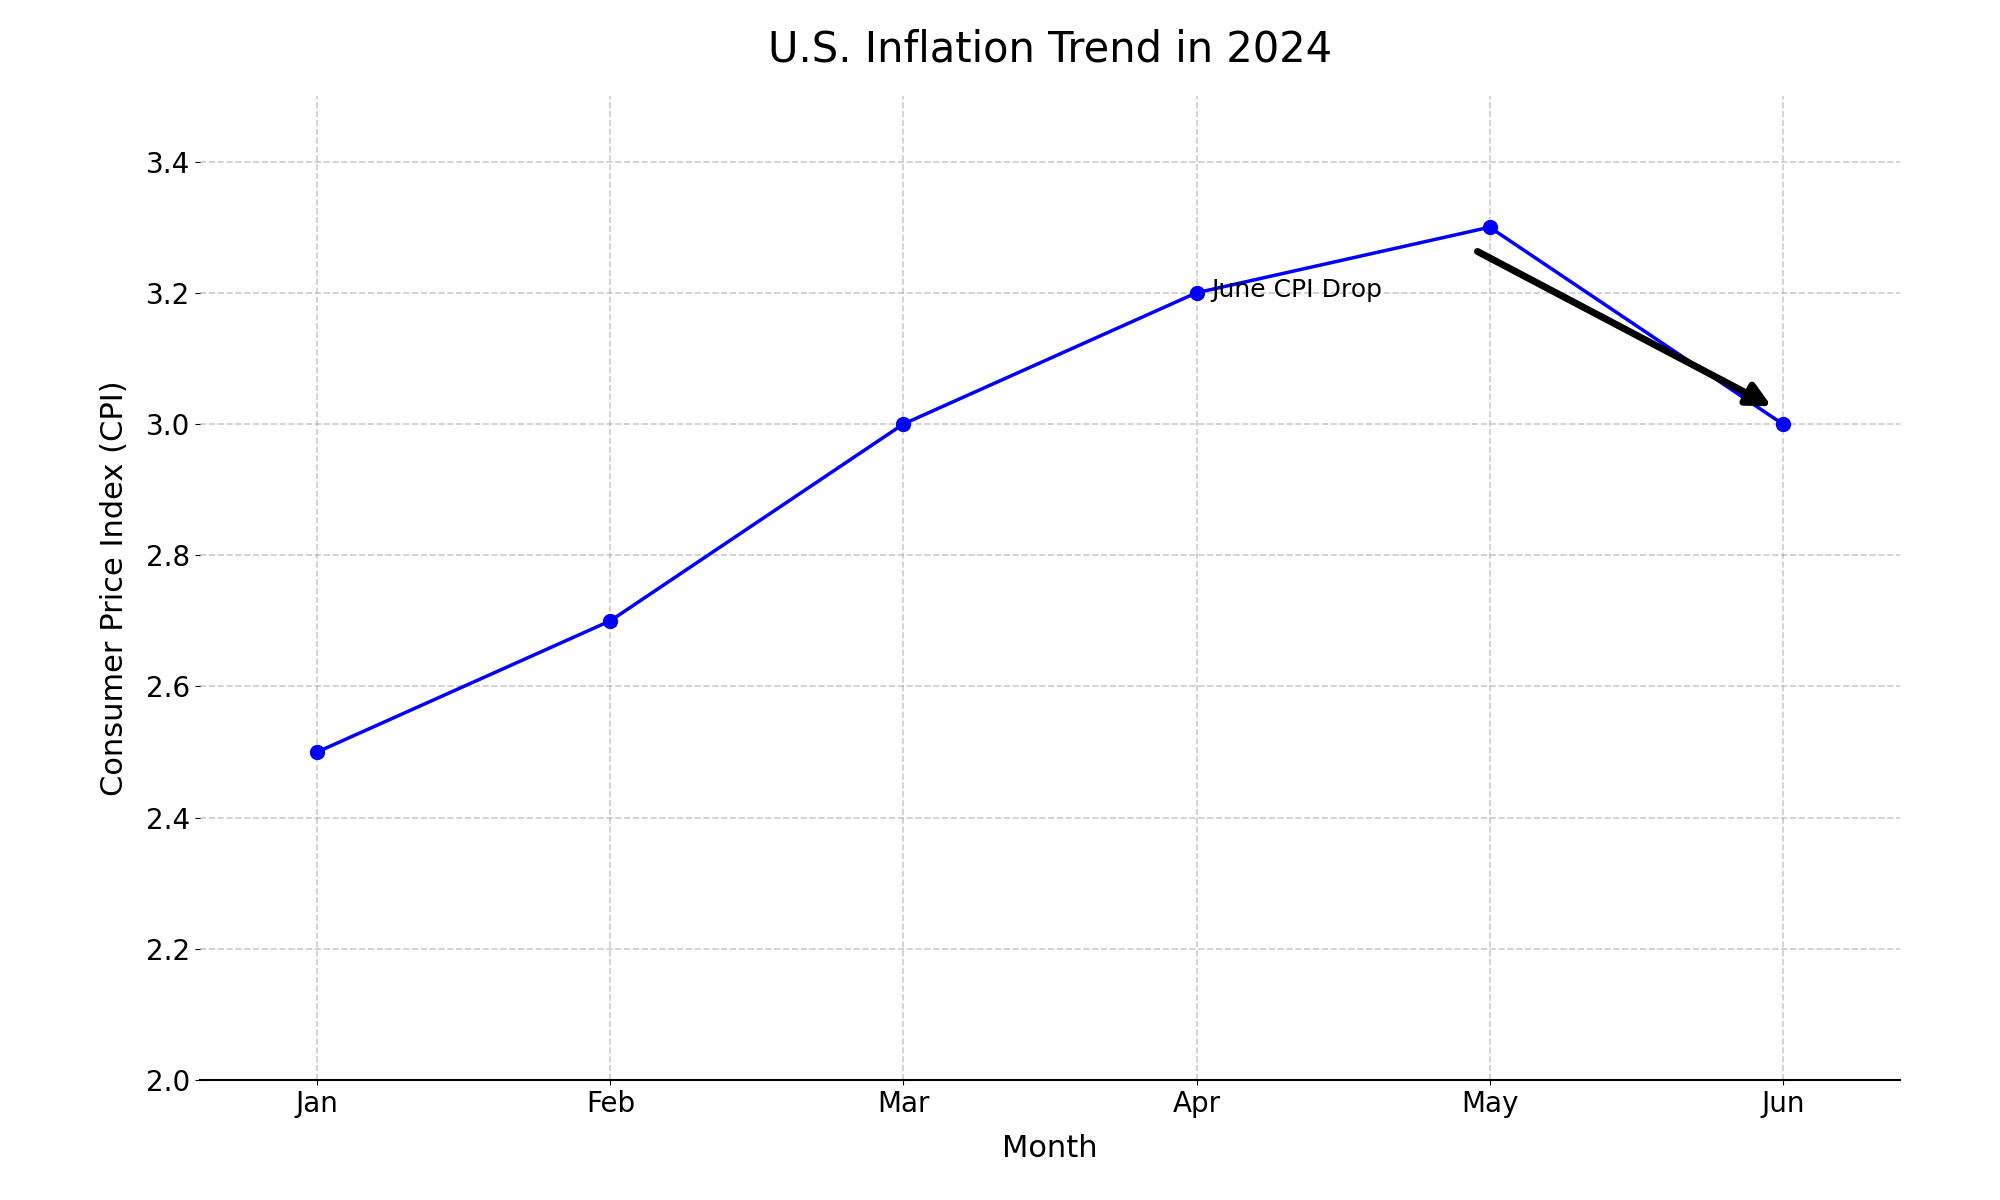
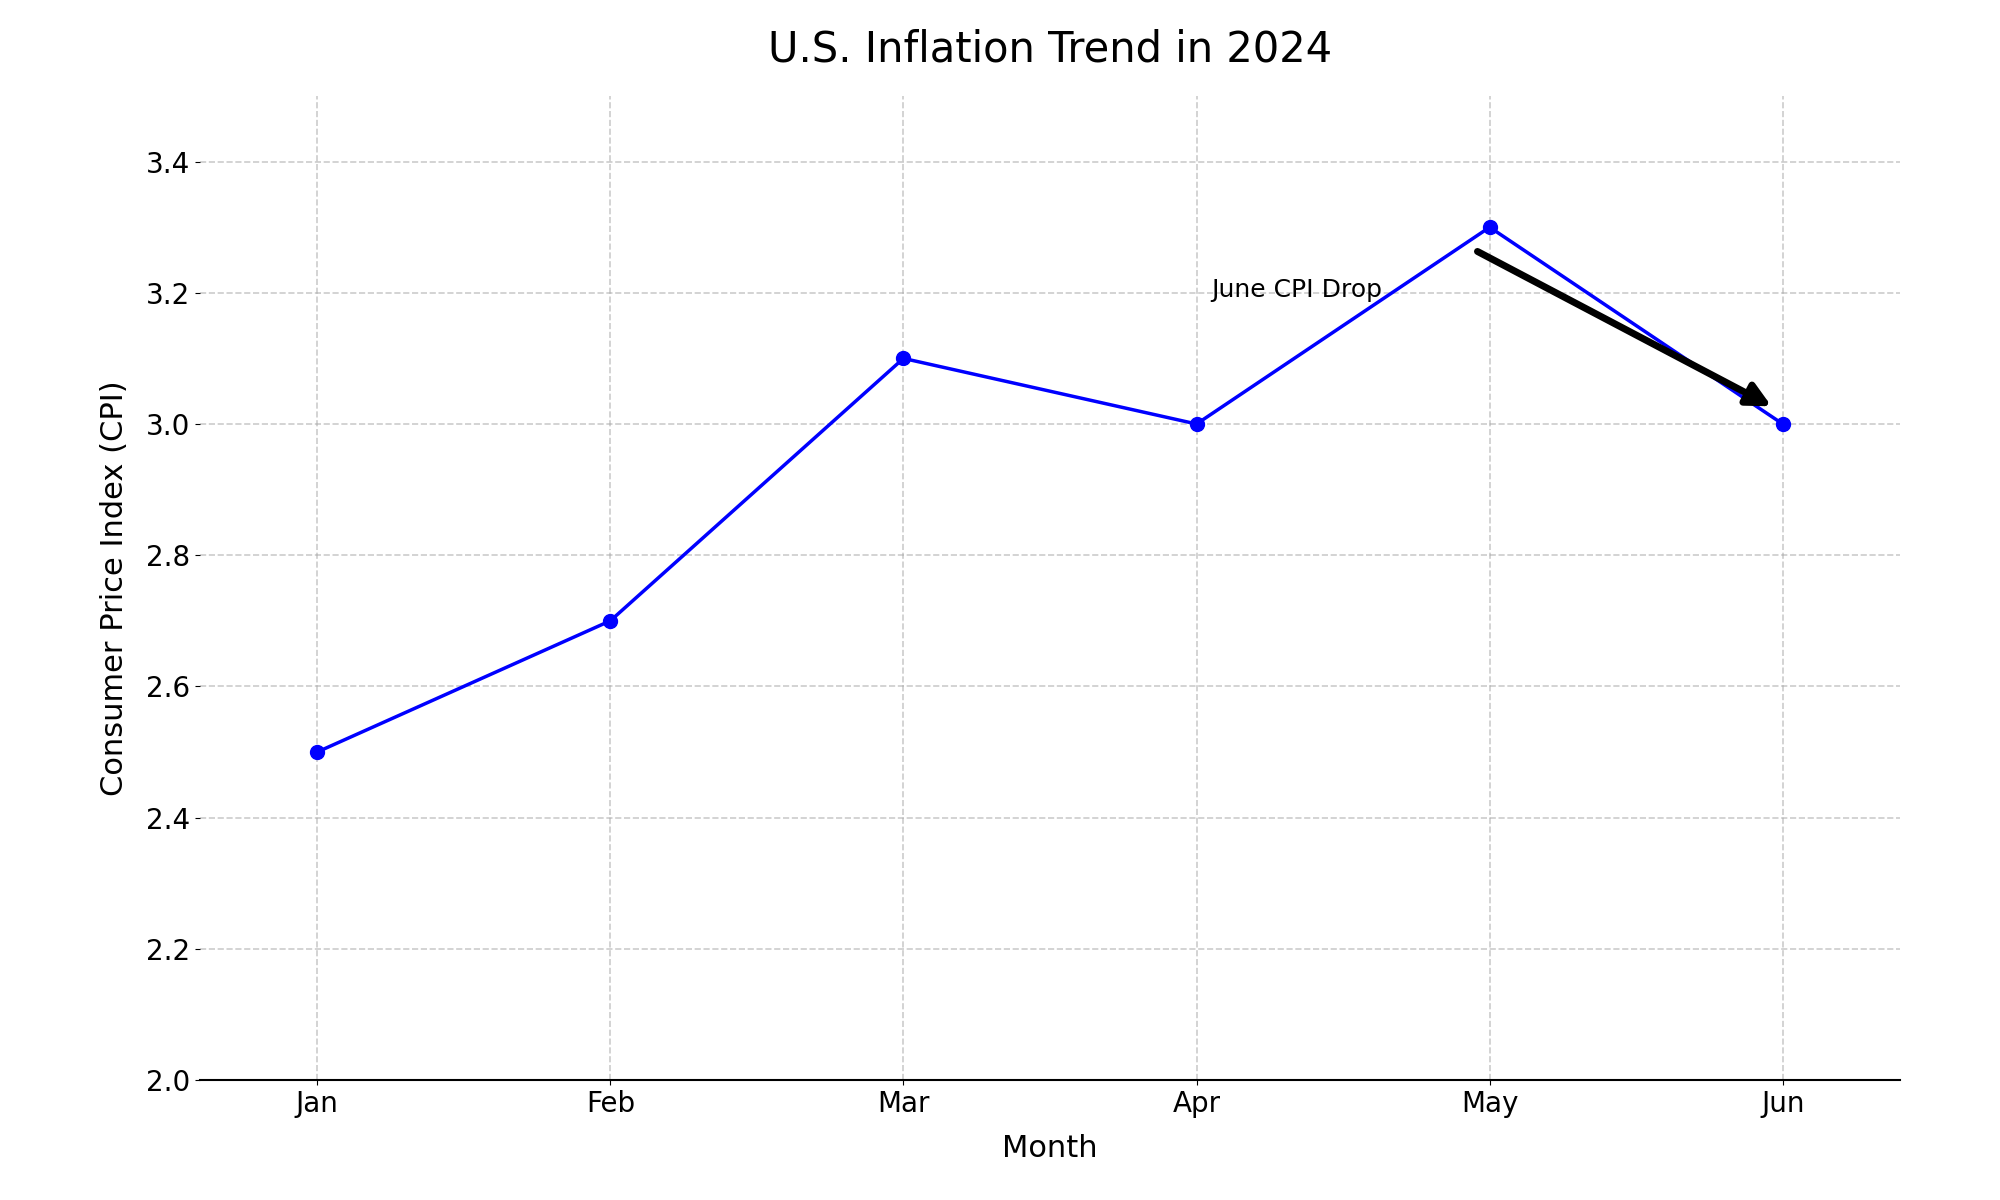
Mar: 3.0 -> 3.1
Apr: 3.2 -> 3.0
